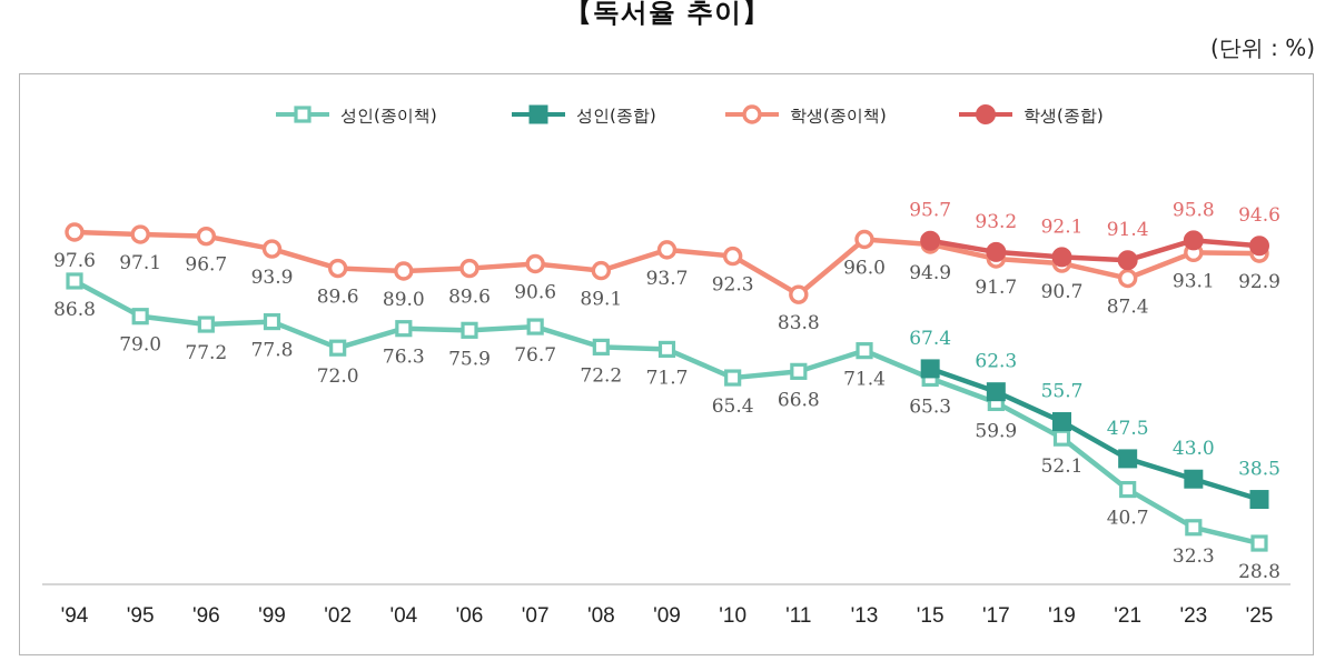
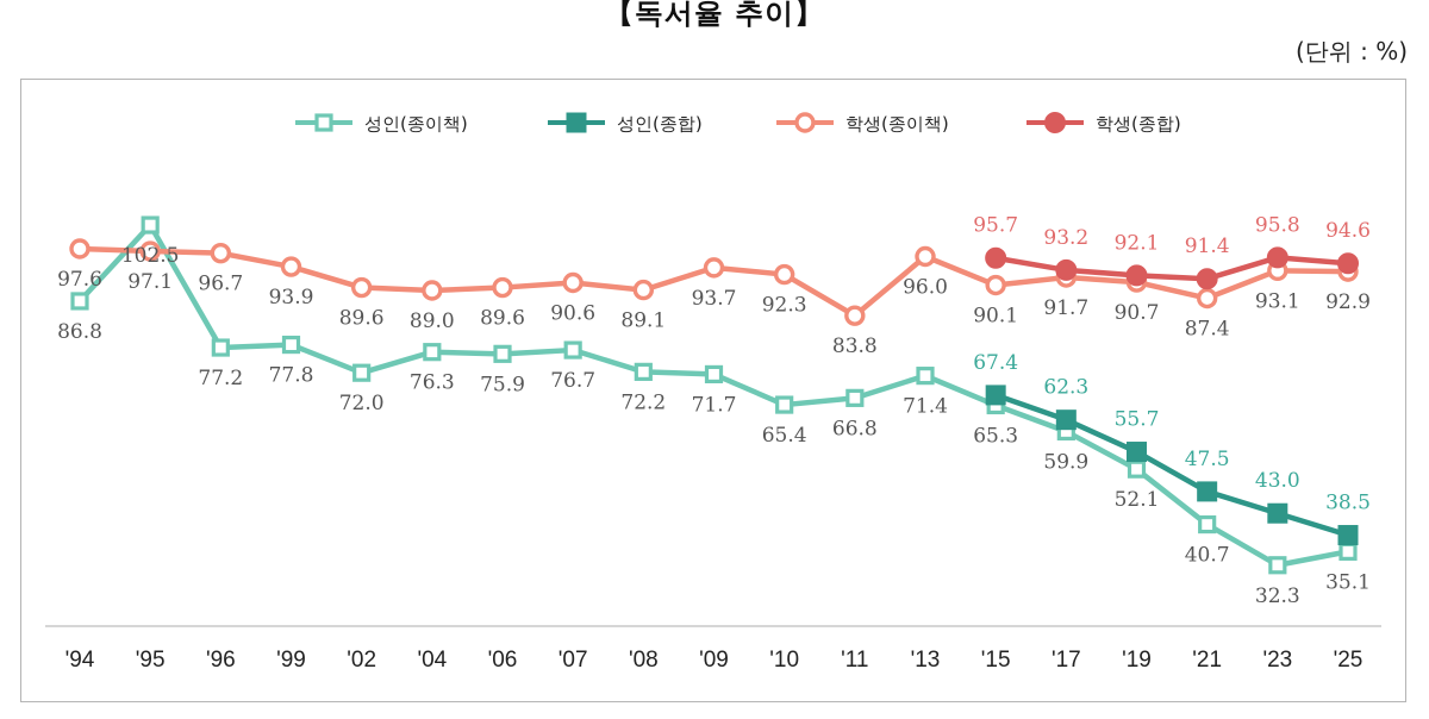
성인(종이책)/'95: 79.0 -> 102.5
학생(종이책)/'15: 94.9 -> 90.1
성인(종이책)/'25: 28.8 -> 35.1
